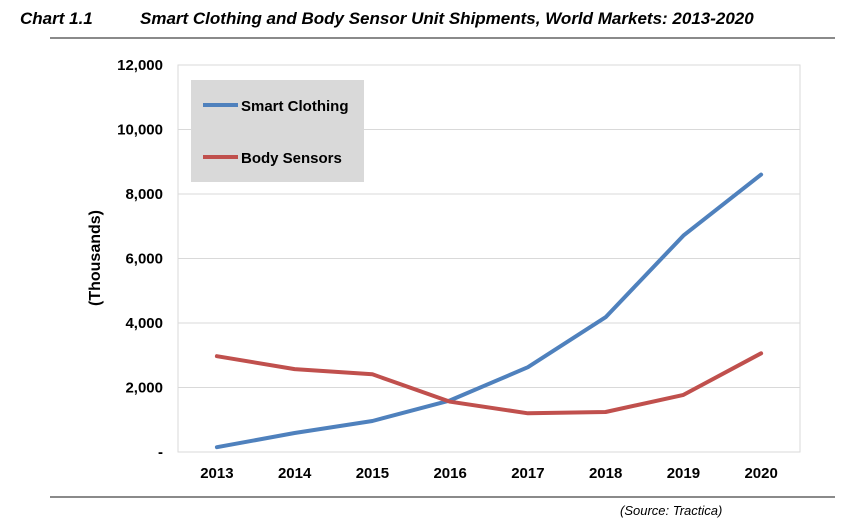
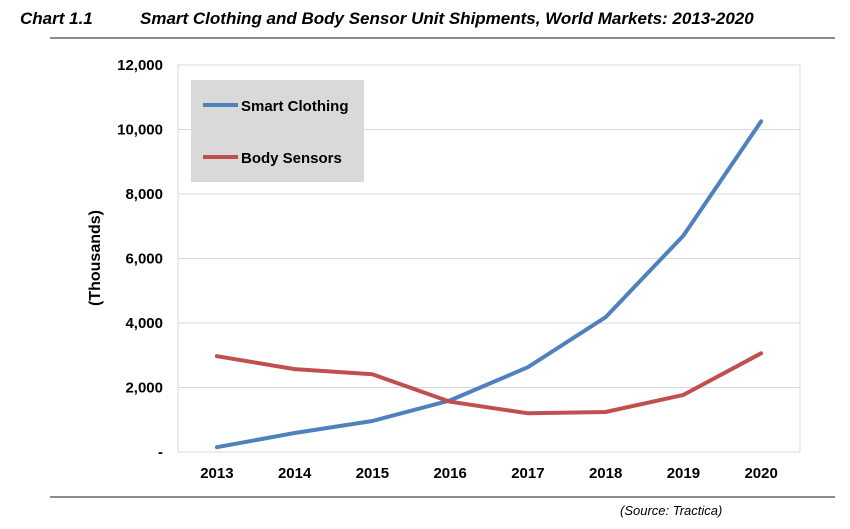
Smart Clothing/2020: 8600 -> 10200
